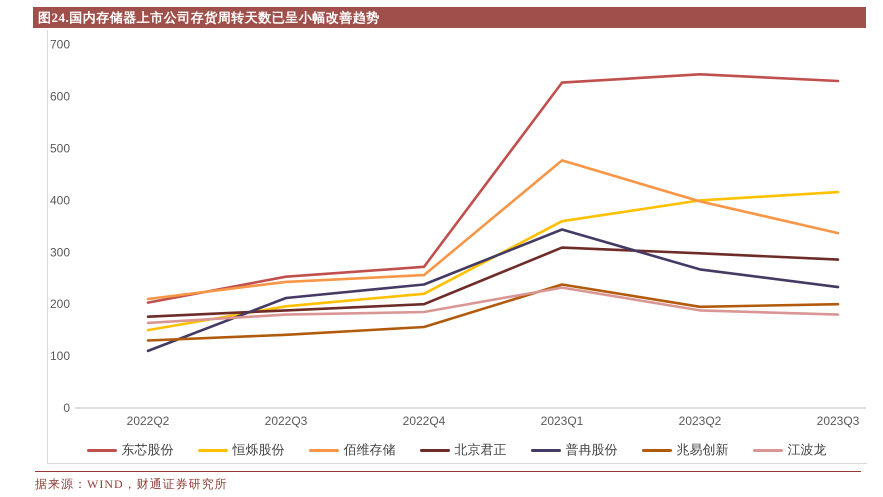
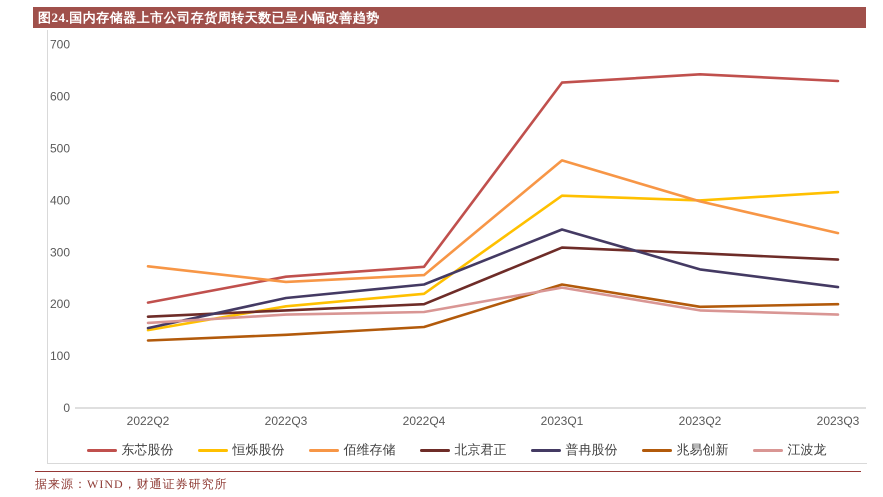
佰维存储/2022Q2: 210 -> 270
普冉股份/2022Q2: 110 -> 150
恒烁股份/2023Q1: 360 -> 410
